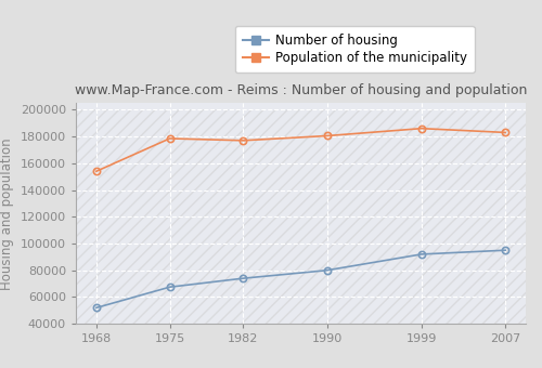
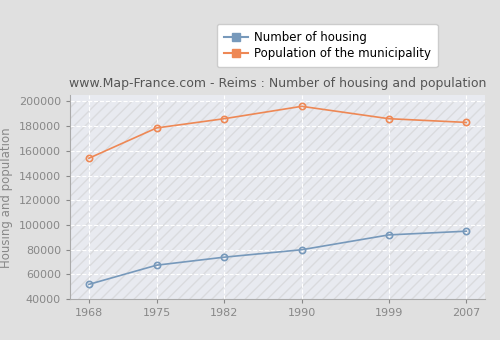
Population of the municipality/1982: 177000 -> 186000
Population of the municipality/1990: 180000 -> 196000
